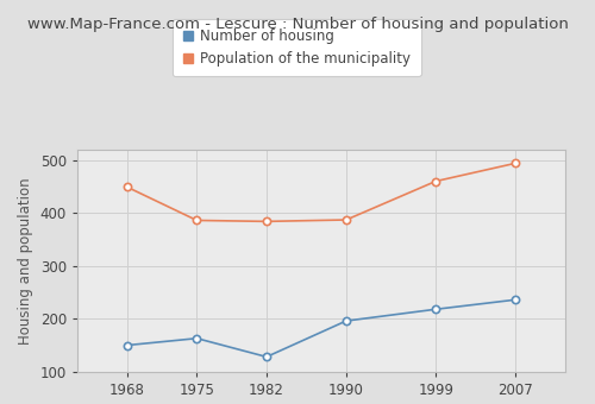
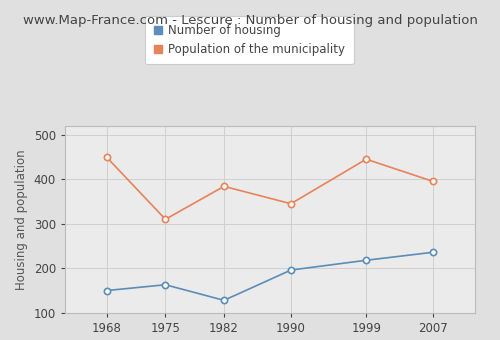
Population of the municipality/1975: 386 -> 310
Population of the municipality/1990: 387 -> 345
Population of the municipality/1999: 460 -> 445
Population of the municipality/2007: 494 -> 395
